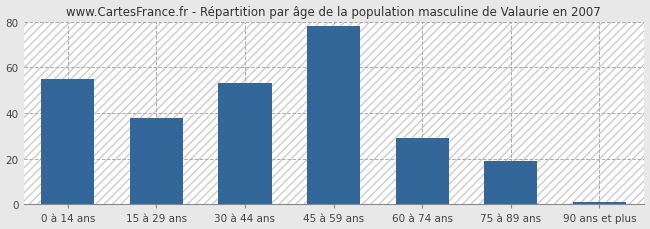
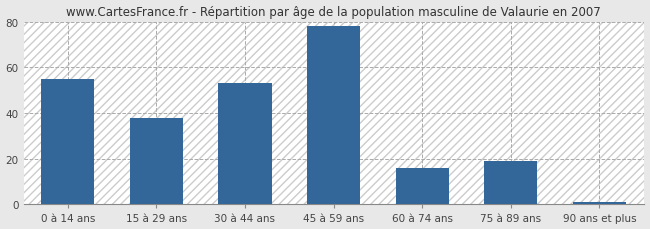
60 à 74 ans: 29 -> 16
